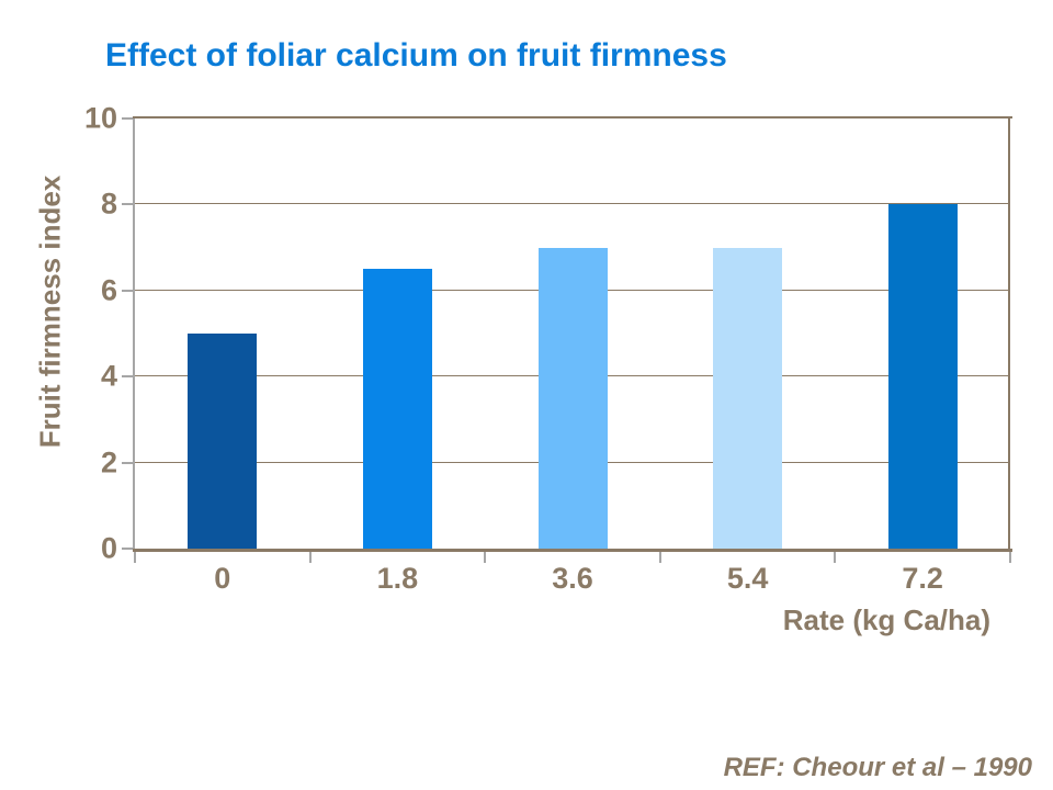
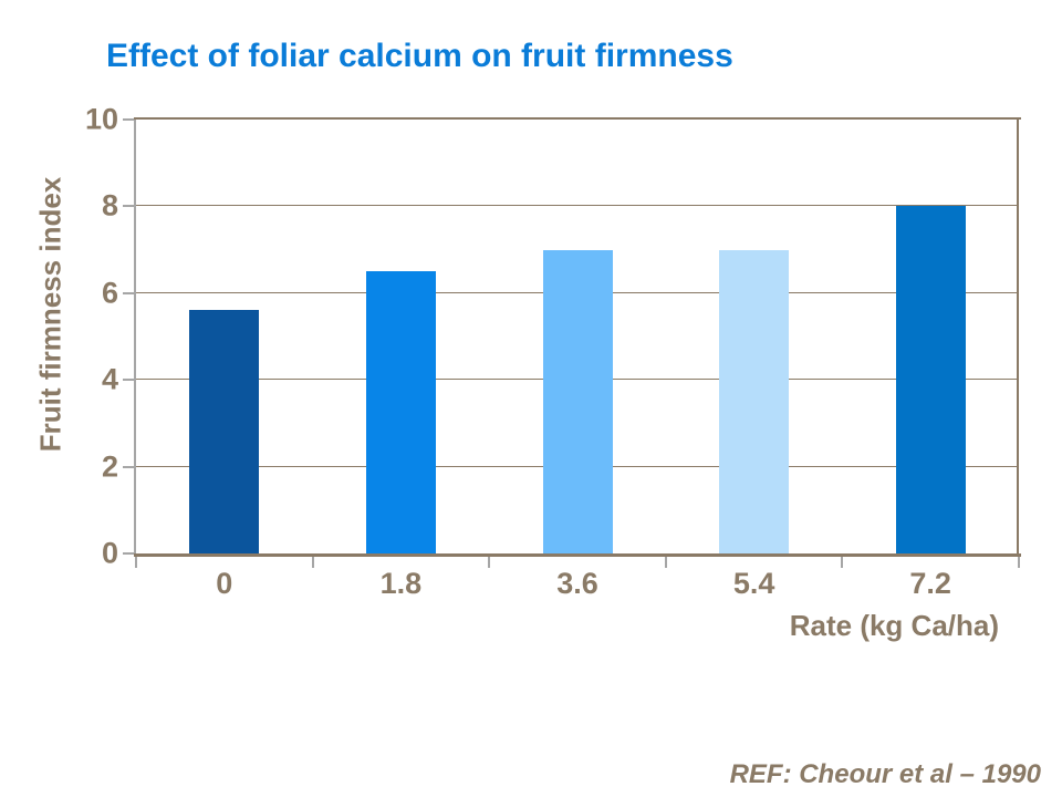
0: 5.0 -> 5.6
